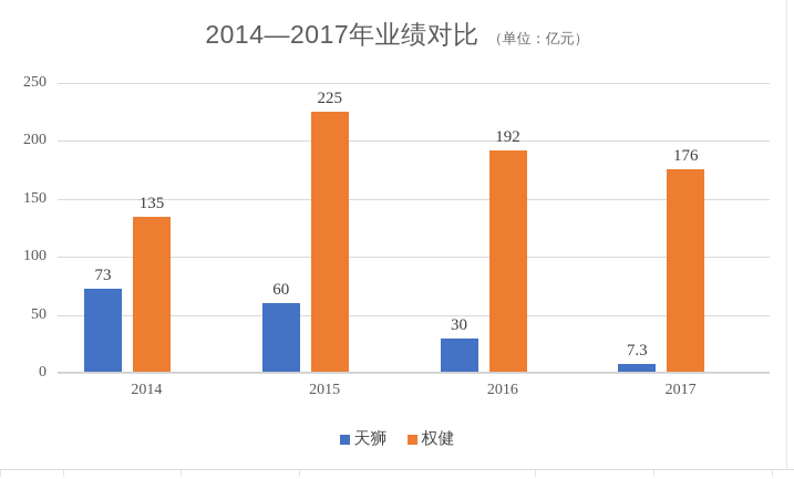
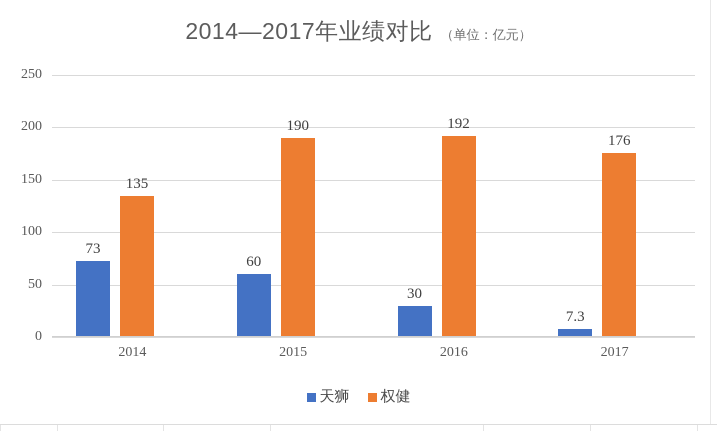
权健/2015: 225 -> 190
